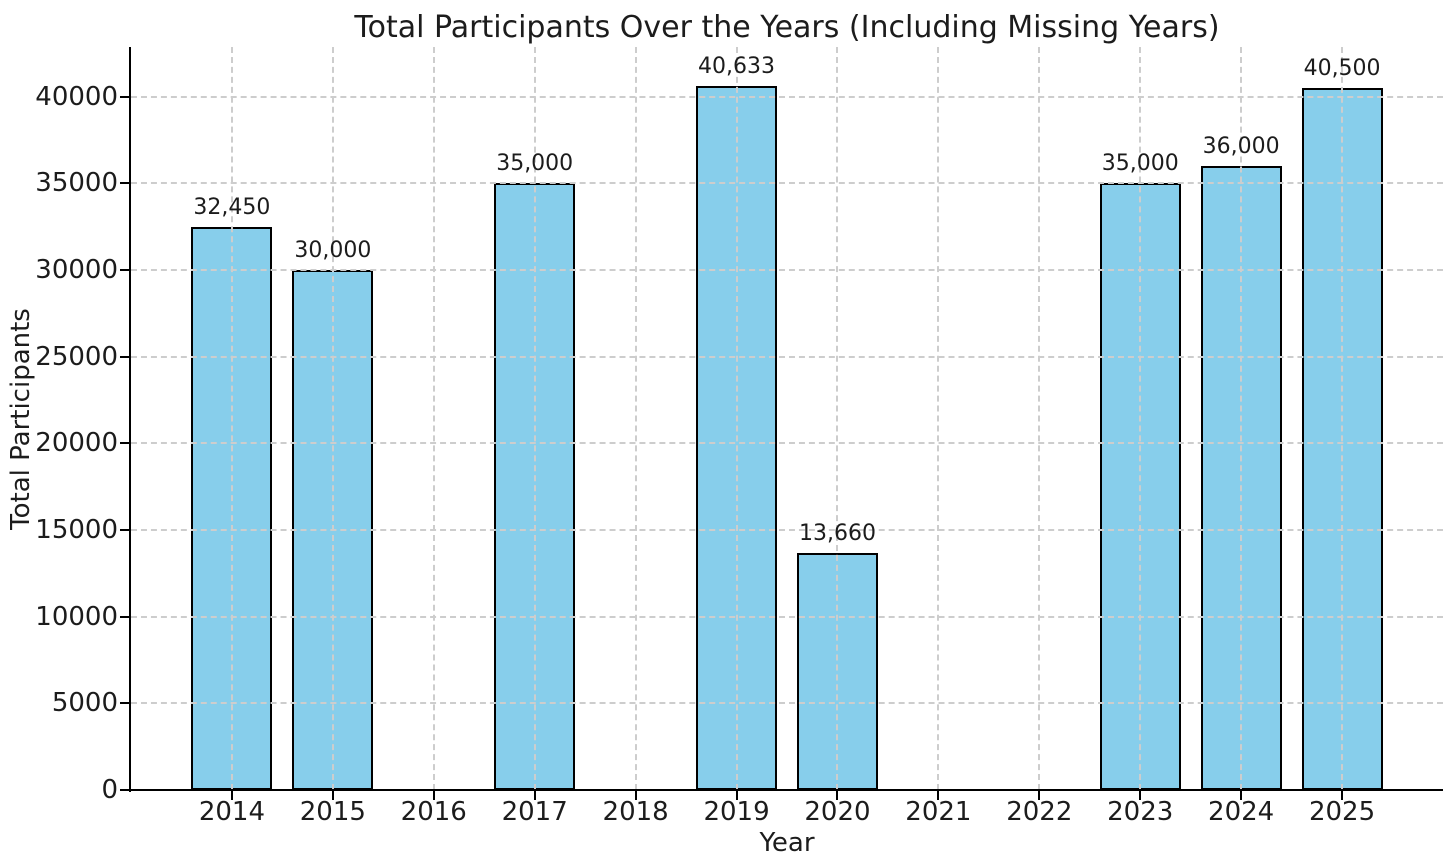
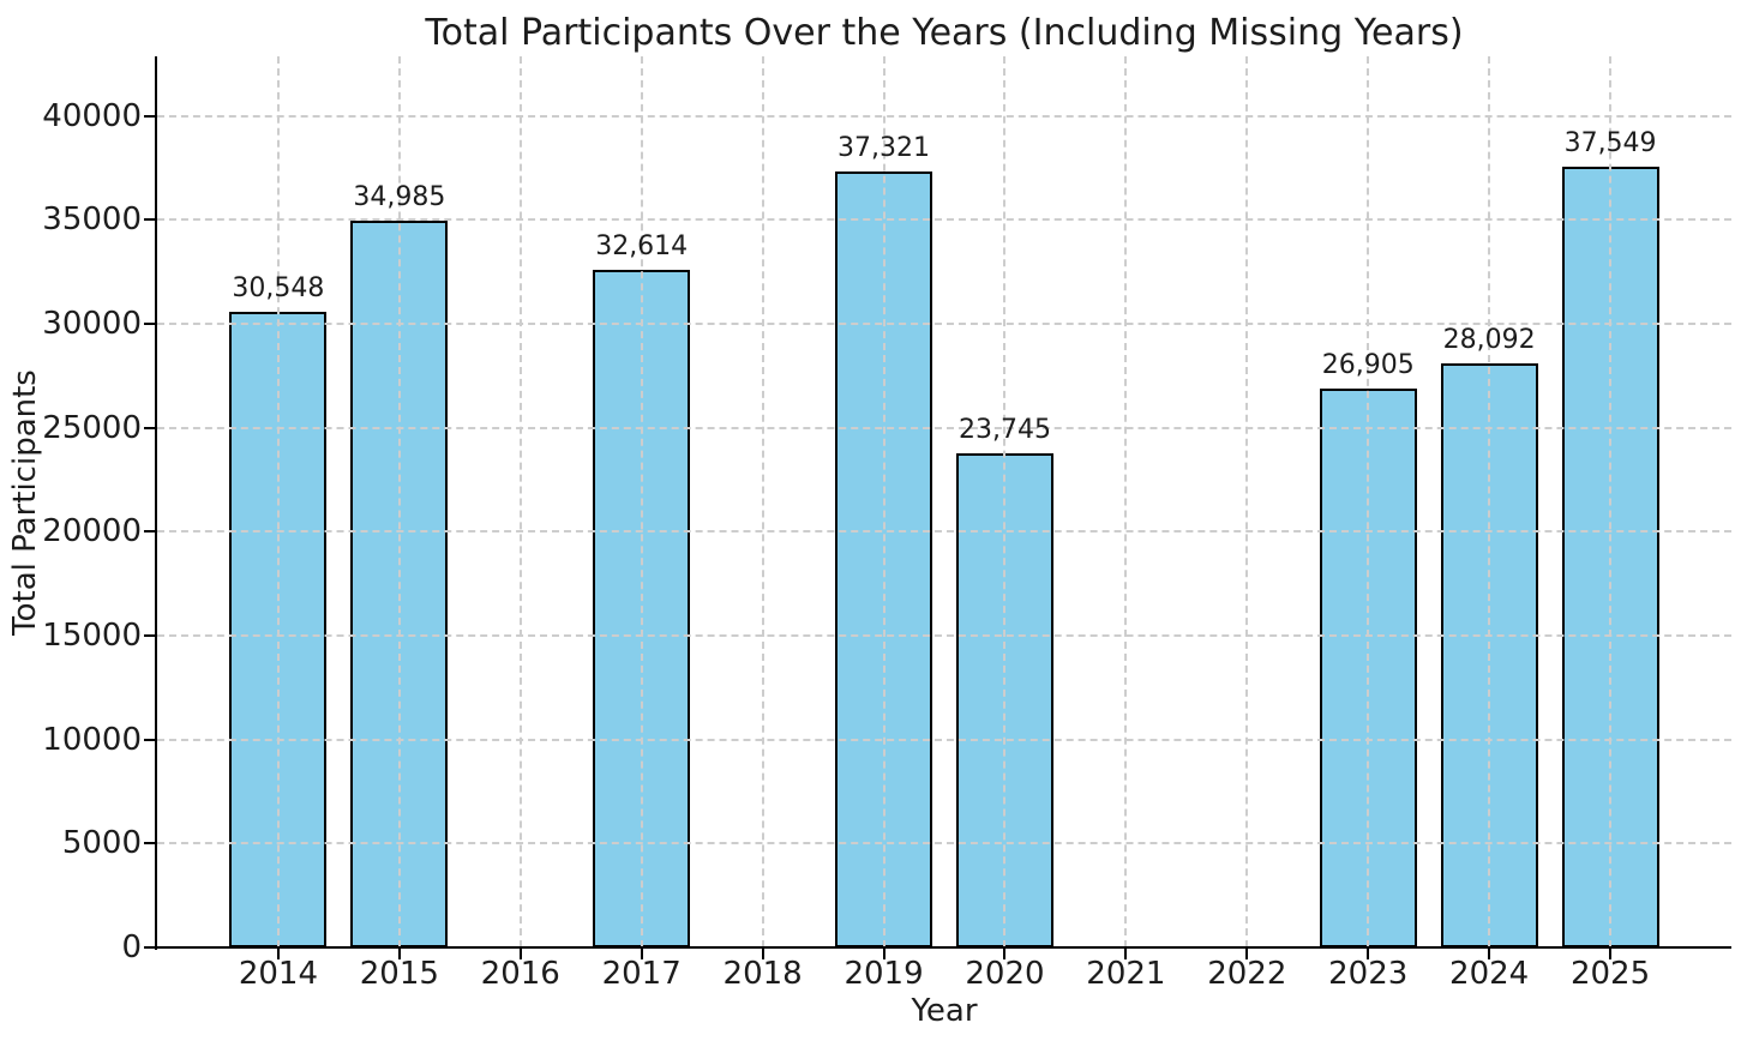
2014: 32,450 -> 30,548
2015: 30,000 -> 34,985
2017: 35,000 -> 32,614
2019: 40,633 -> 37,321
2020: 13,660 -> 23,745
2023: 35,000 -> 26,905
2024: 36,000 -> 28,092
2025: 40,500 -> 37,549
